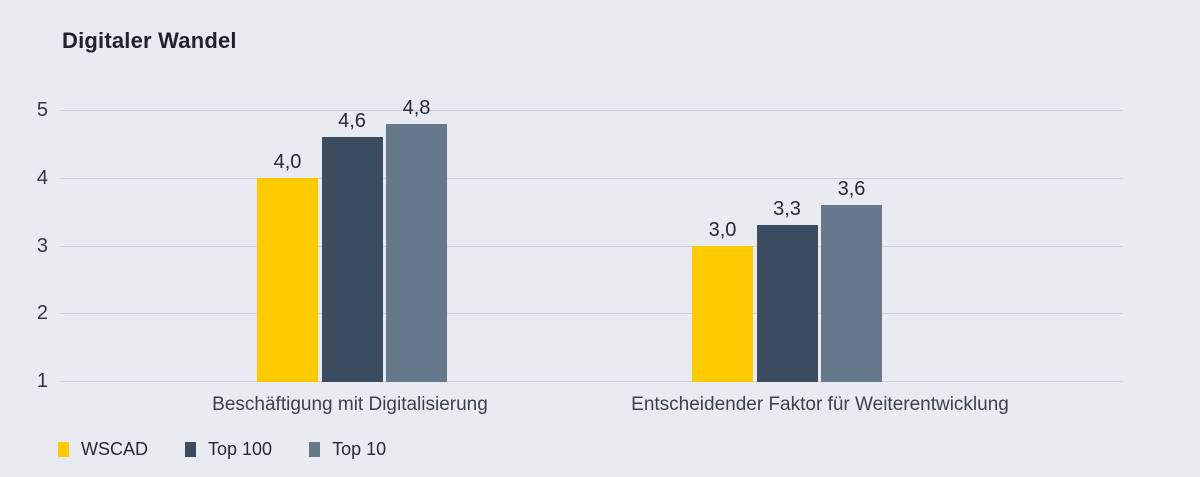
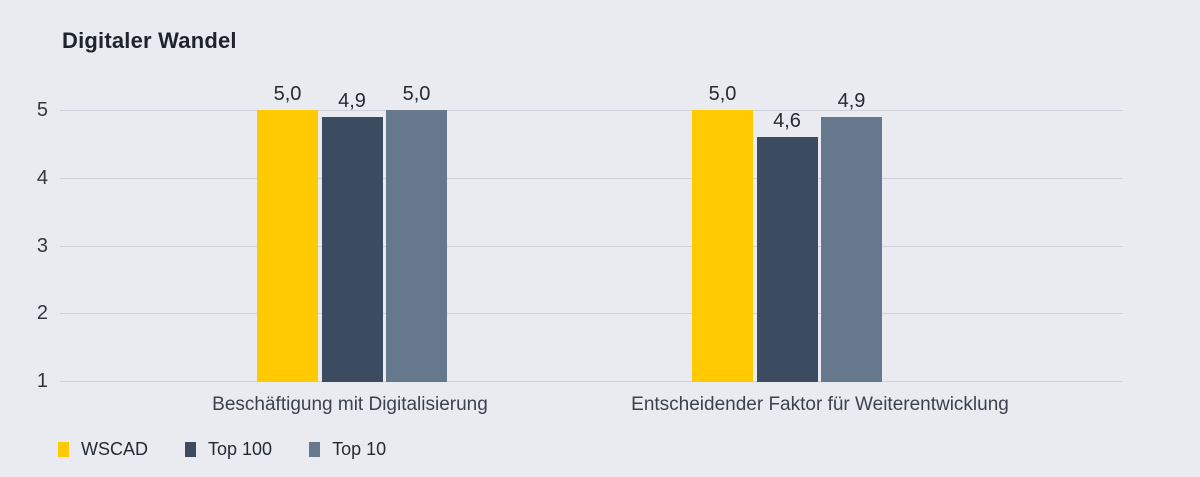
WSCAD/Beschäftigung mit Digitalisierung: 4,0 -> 5,0
Top 100/Beschäftigung mit Digitalisierung: 4,6 -> 4,9
Top 10/Beschäftigung mit Digitalisierung: 4,8 -> 5,0
WSCAD/Entscheidender Faktor für Weiterentwicklung: 3,0 -> 5,0
Top 100/Entscheidender Faktor für Weiterentwicklung: 3,3 -> 4,6
Top 10/Entscheidender Faktor für Weiterentwicklung: 3,6 -> 4,9
